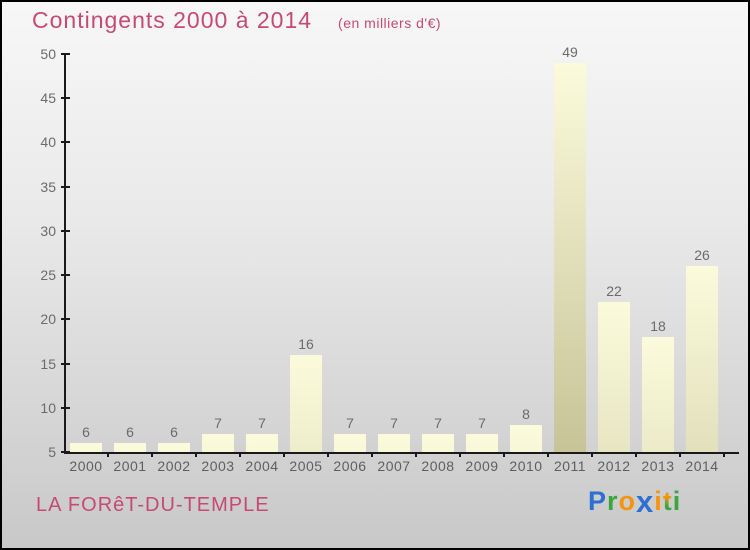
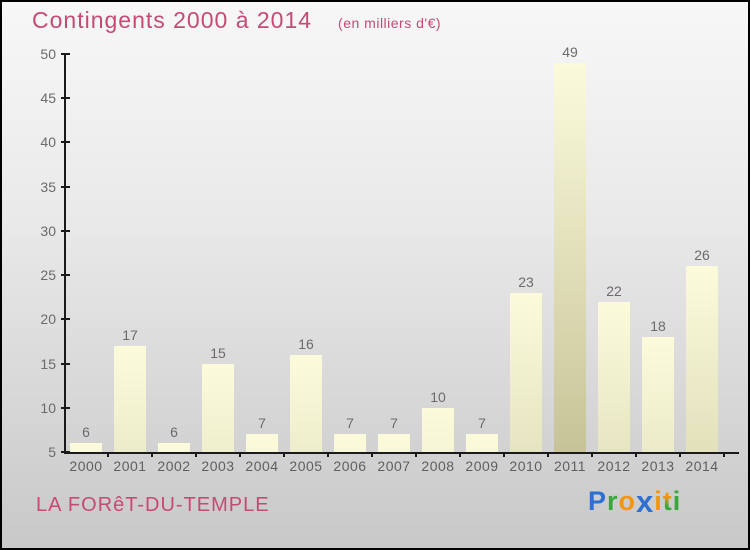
2001: 6 -> 17
2003: 7 -> 15
2008: 7 -> 10
2010: 8 -> 23
